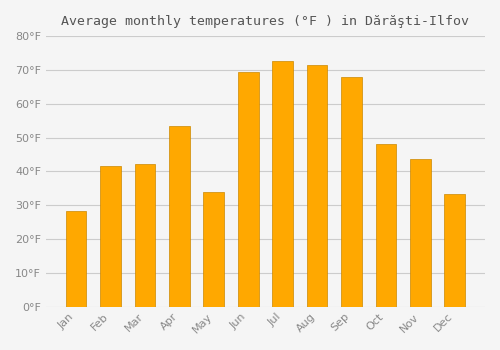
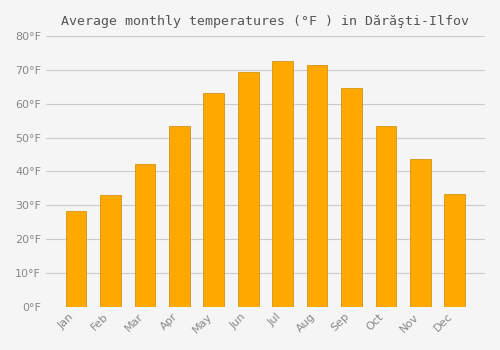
Feb: 41.5°F -> 33.1°F
May: 34.0°F -> 63.3°F
Sep: 68.0°F -> 64.6°F
Oct: 48.0°F -> 53.4°F
